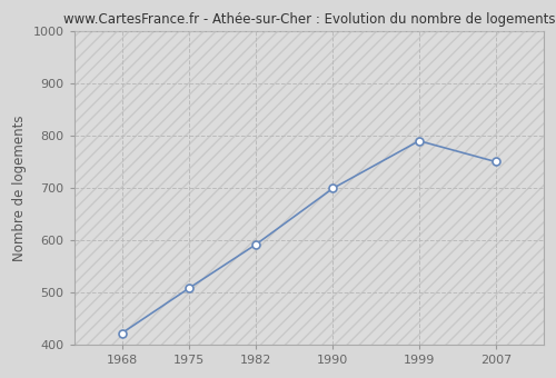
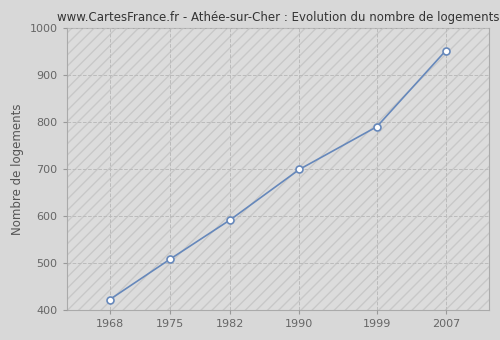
2007: 750 -> 952
